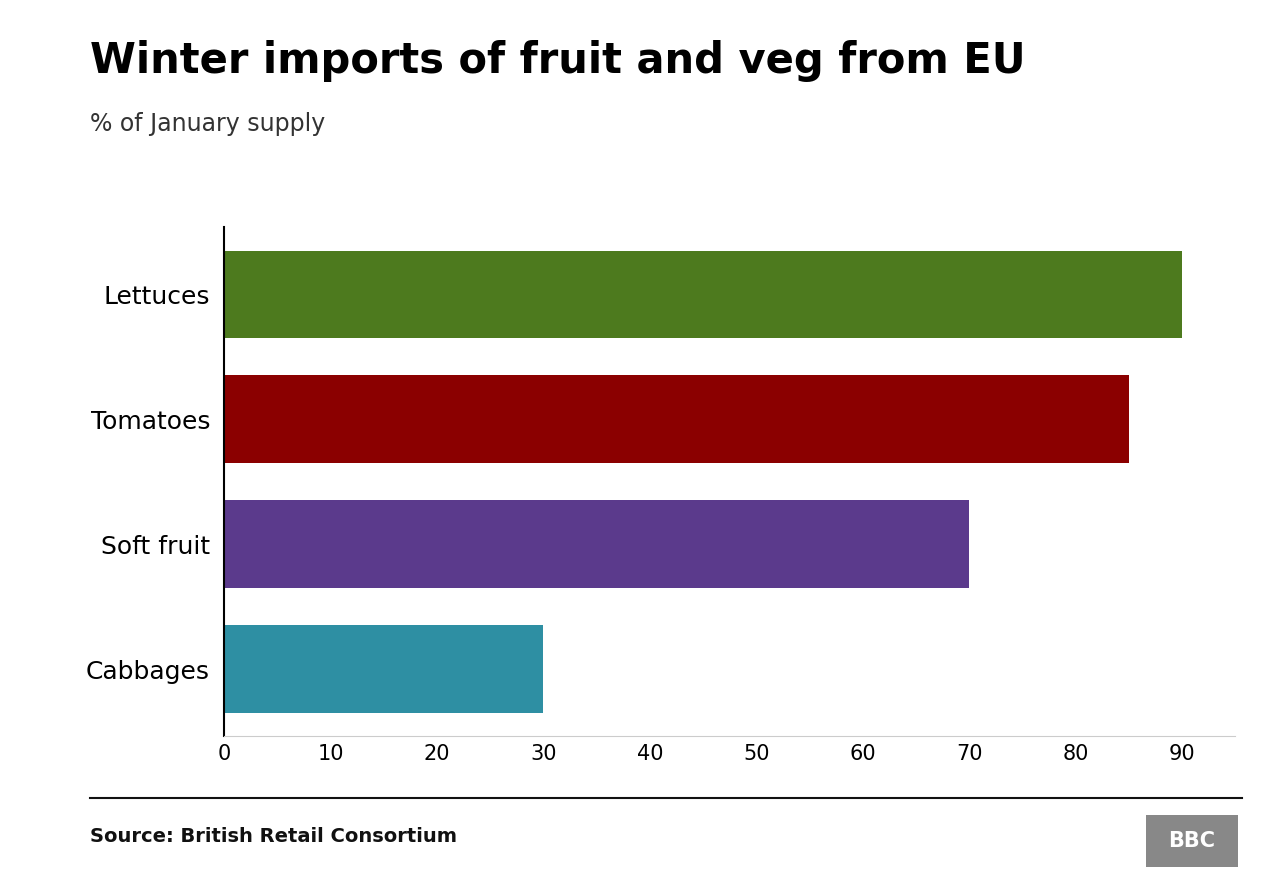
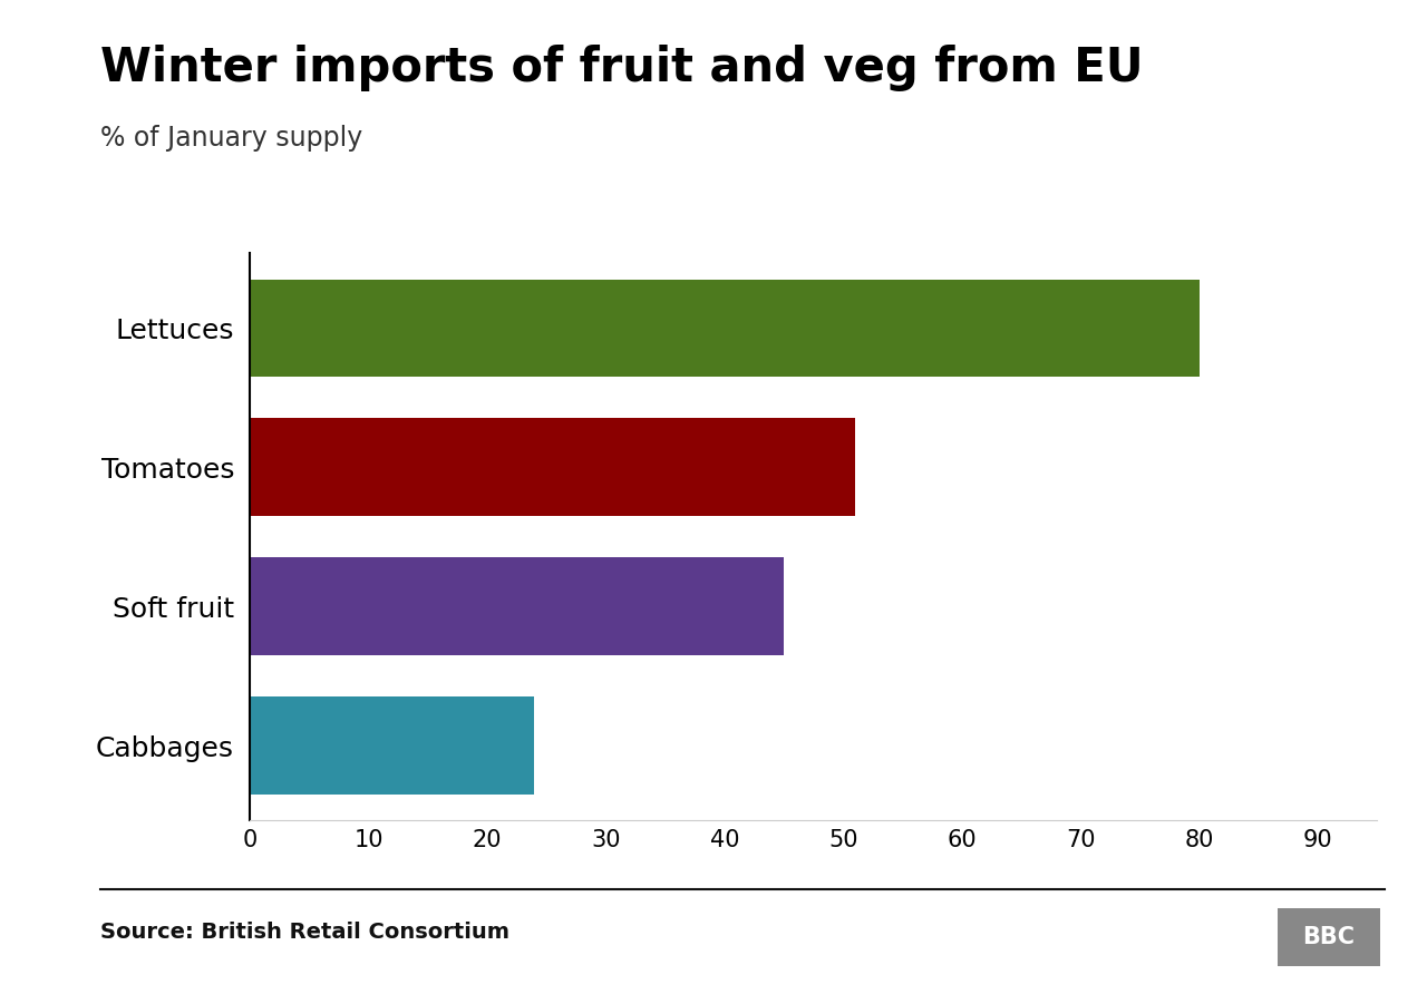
Lettuces: 90 -> 80
Tomatoes: 85 -> 51
Soft fruit: 70 -> 45
Cabbages: 30 -> 24
